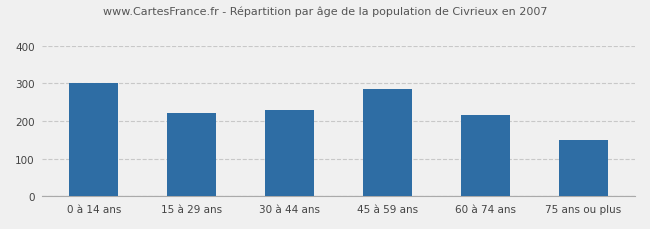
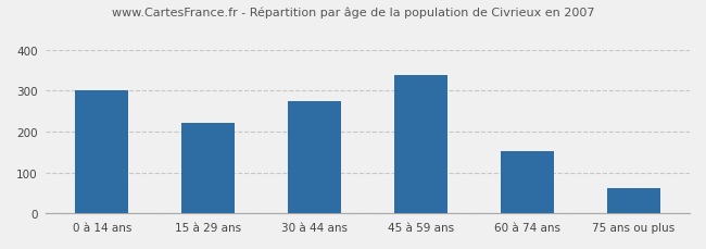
30 à 44 ans: 230 -> 275
45 à 59 ans: 285 -> 338
60 à 74 ans: 215 -> 152
75 ans ou plus: 150 -> 62
